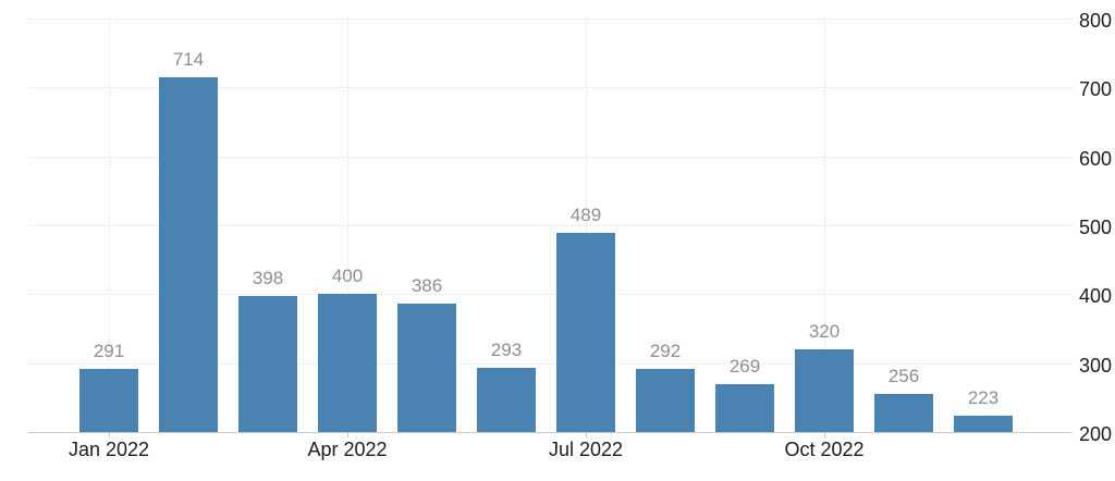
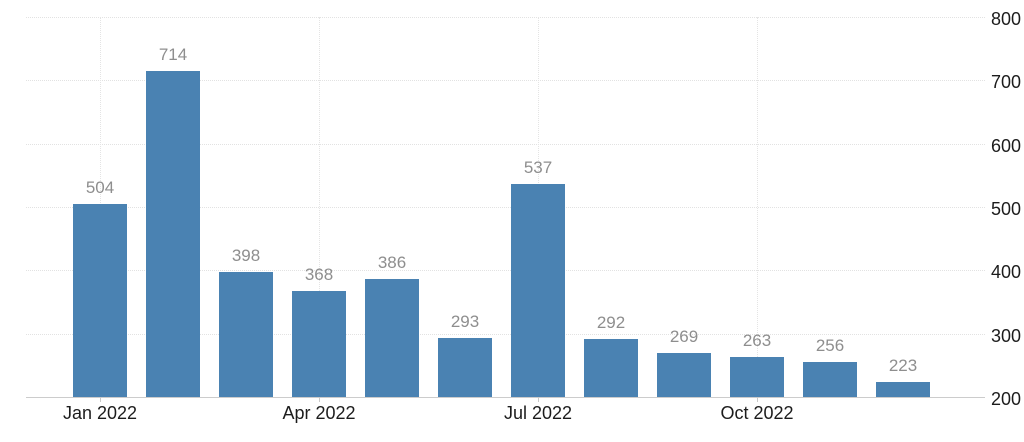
Jan 2022: 291 -> 504
Apr 2022: 400 -> 368
Jul 2022: 489 -> 537
Oct 2022: 320 -> 263
